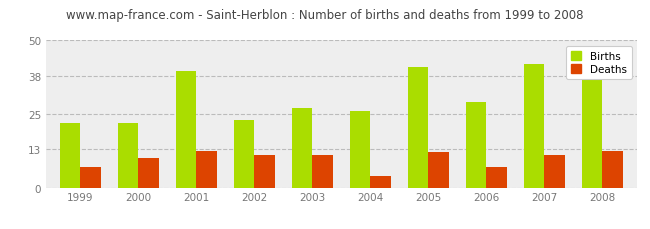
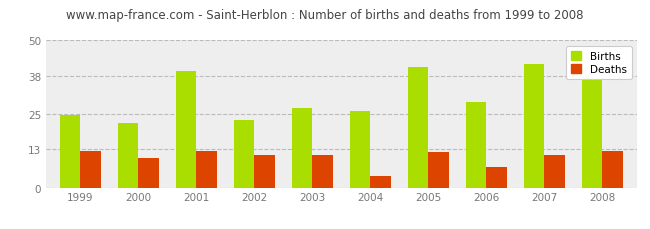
Births/1999: 22.0 -> 24.5
Deaths/1999: 7.0 -> 12.5
